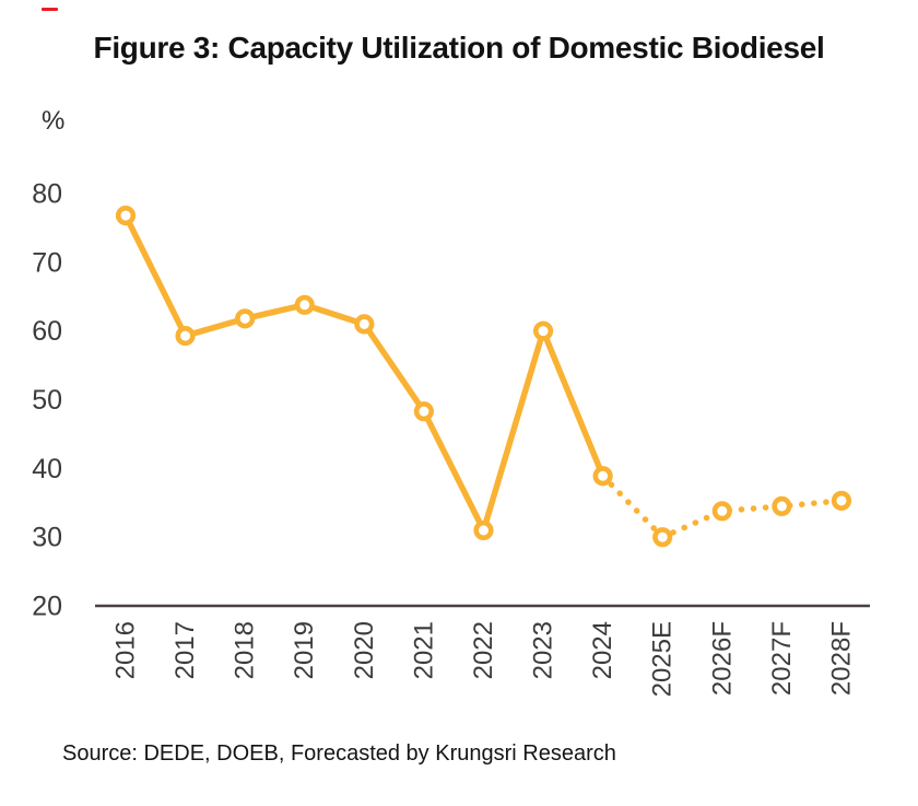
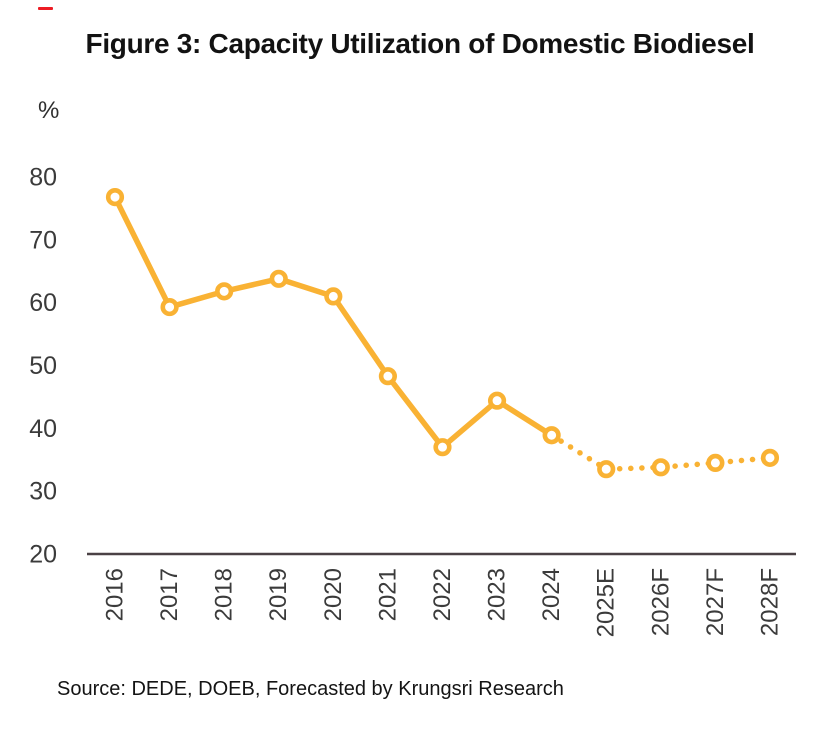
2022: 31 -> 37
2023: 60 -> 44
2025E: 30 -> 34
